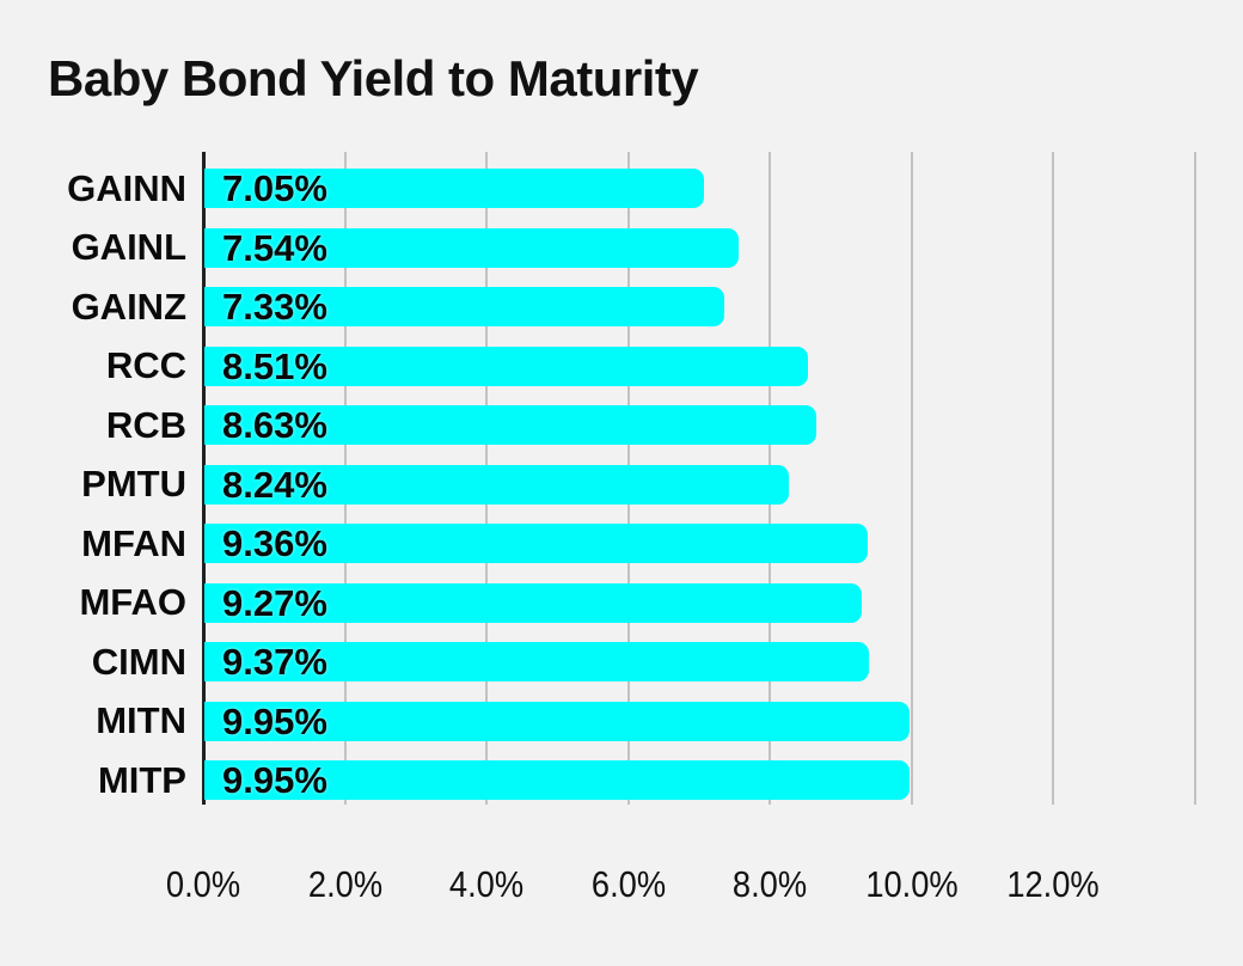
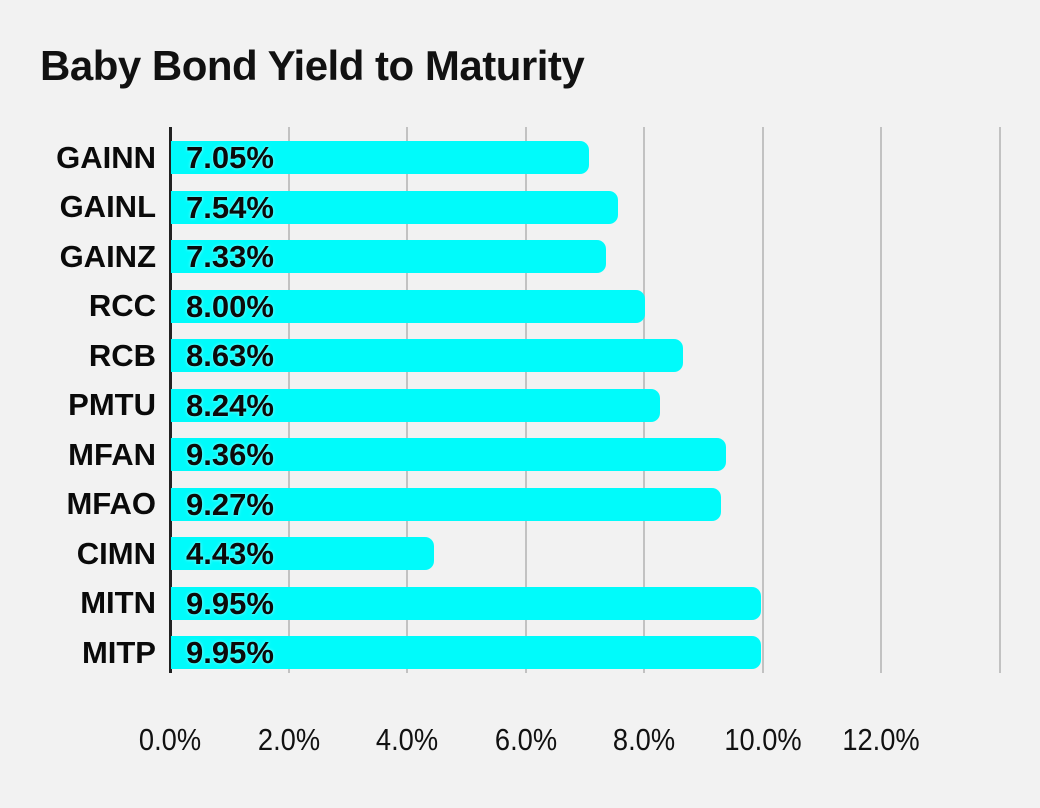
RCC: 8.51% -> 8.00%
CIMN: 9.37% -> 4.43%
